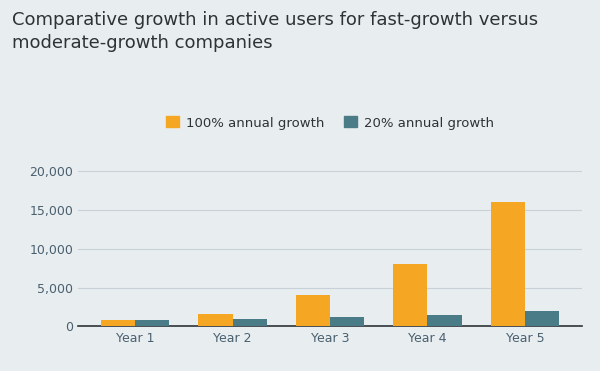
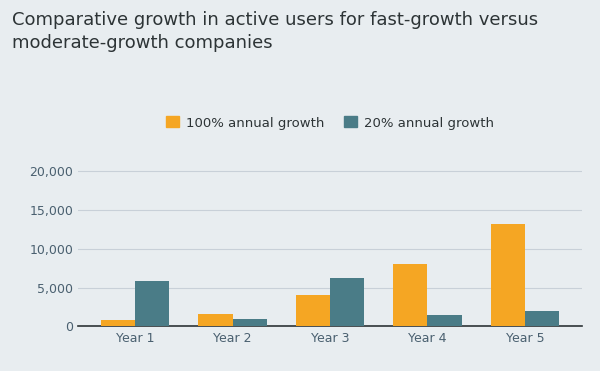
20% annual growth/Year 1: 800 -> 5,800
20% annual growth/Year 3: 1,200 -> 6,200
100% annual growth/Year 5: 16,000 -> 13,200
